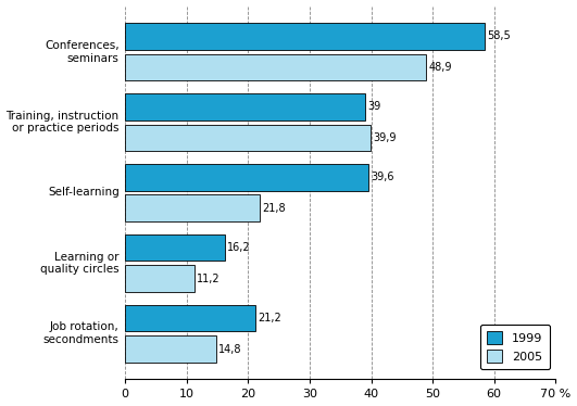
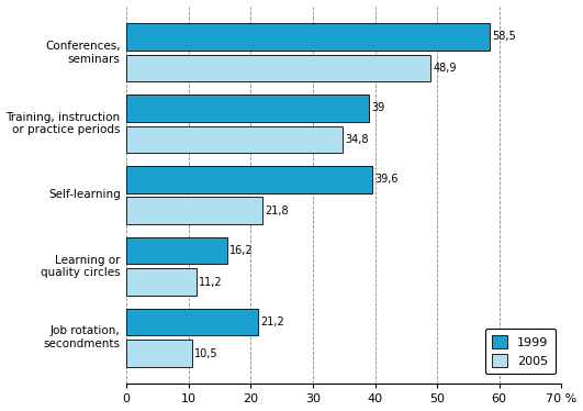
2005/Training, instruction or practice periods: 39,9 -> 34,8
2005/Job rotation, secondments: 14,8 -> 10,5
